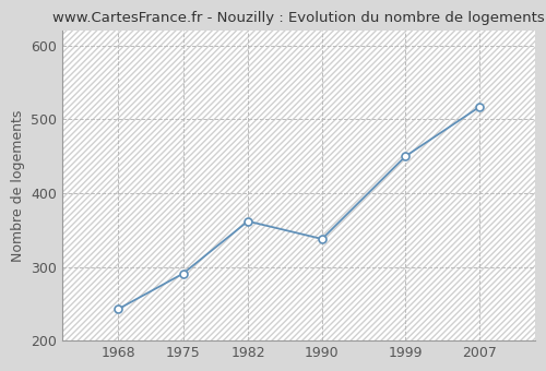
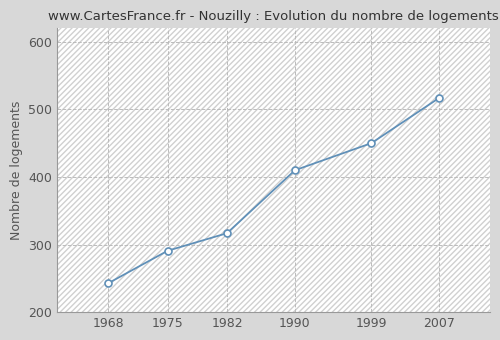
1982: 362 -> 317
1990: 338 -> 410
